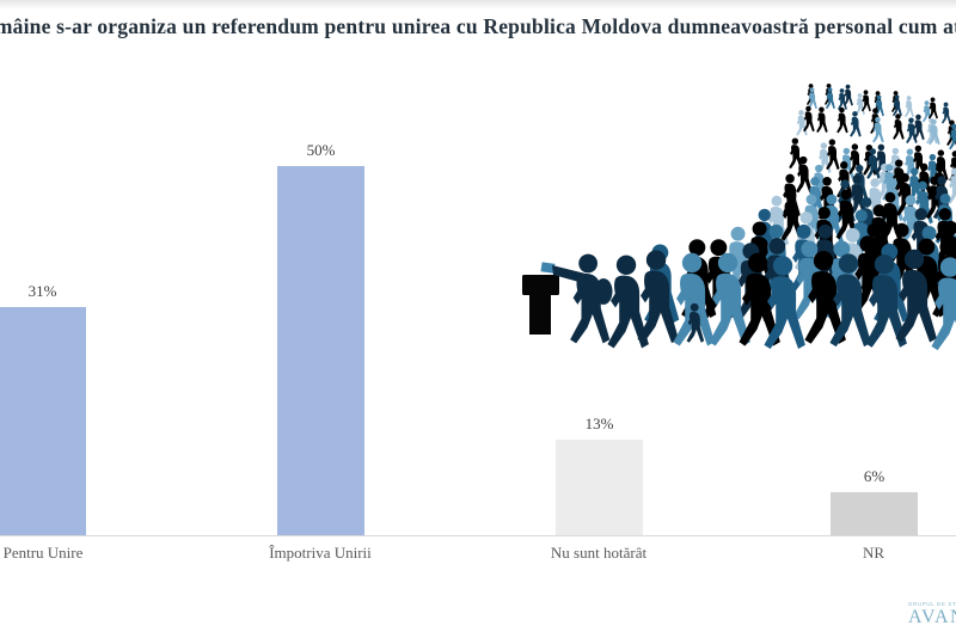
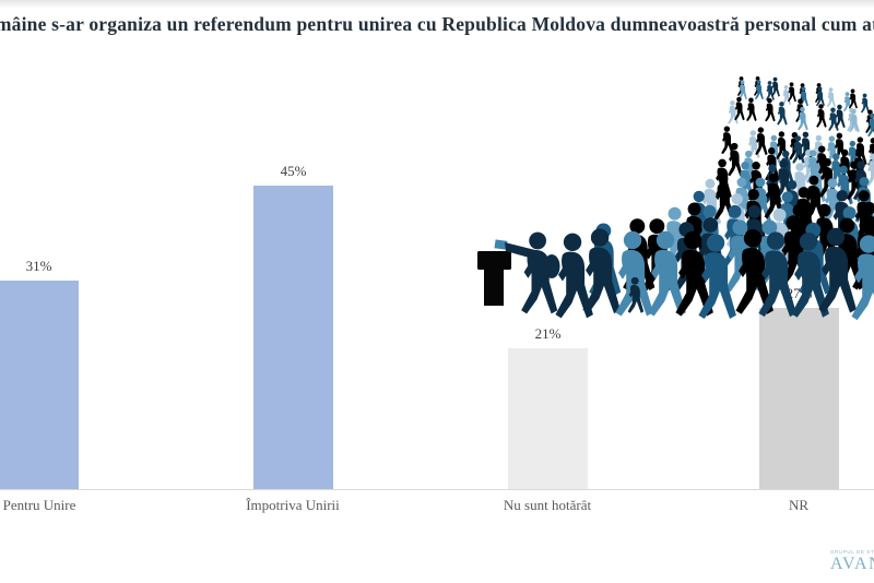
Împotriva Unirii: 50% -> 45%
Nu sunt hotărât: 13% -> 21%
NR: 6% -> 27%
